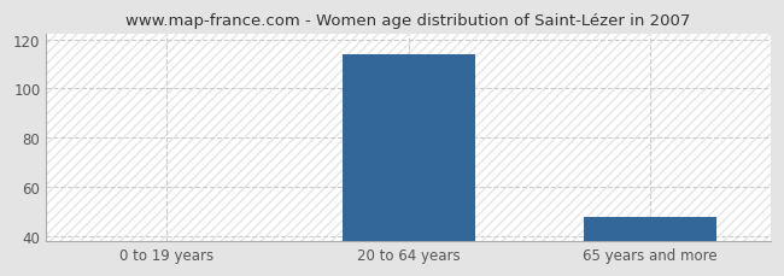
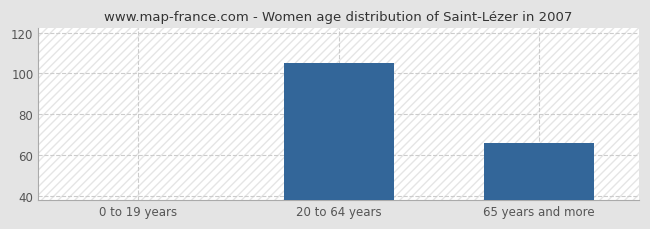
20 to 64 years: 114 -> 105
65 years and more: 48 -> 66
